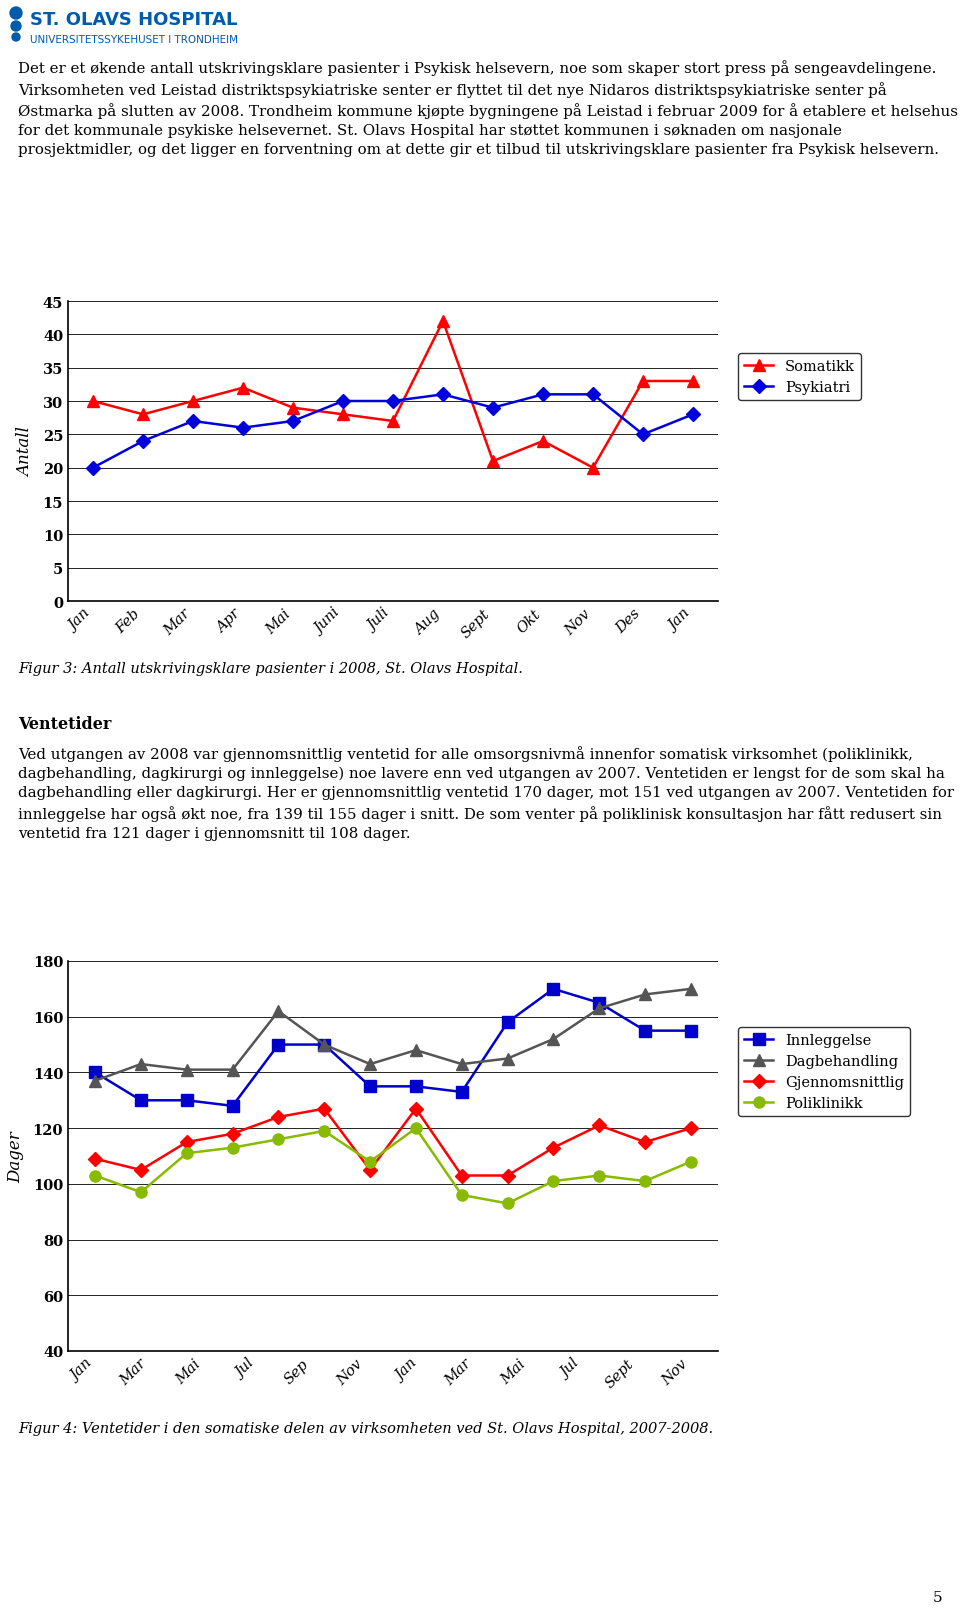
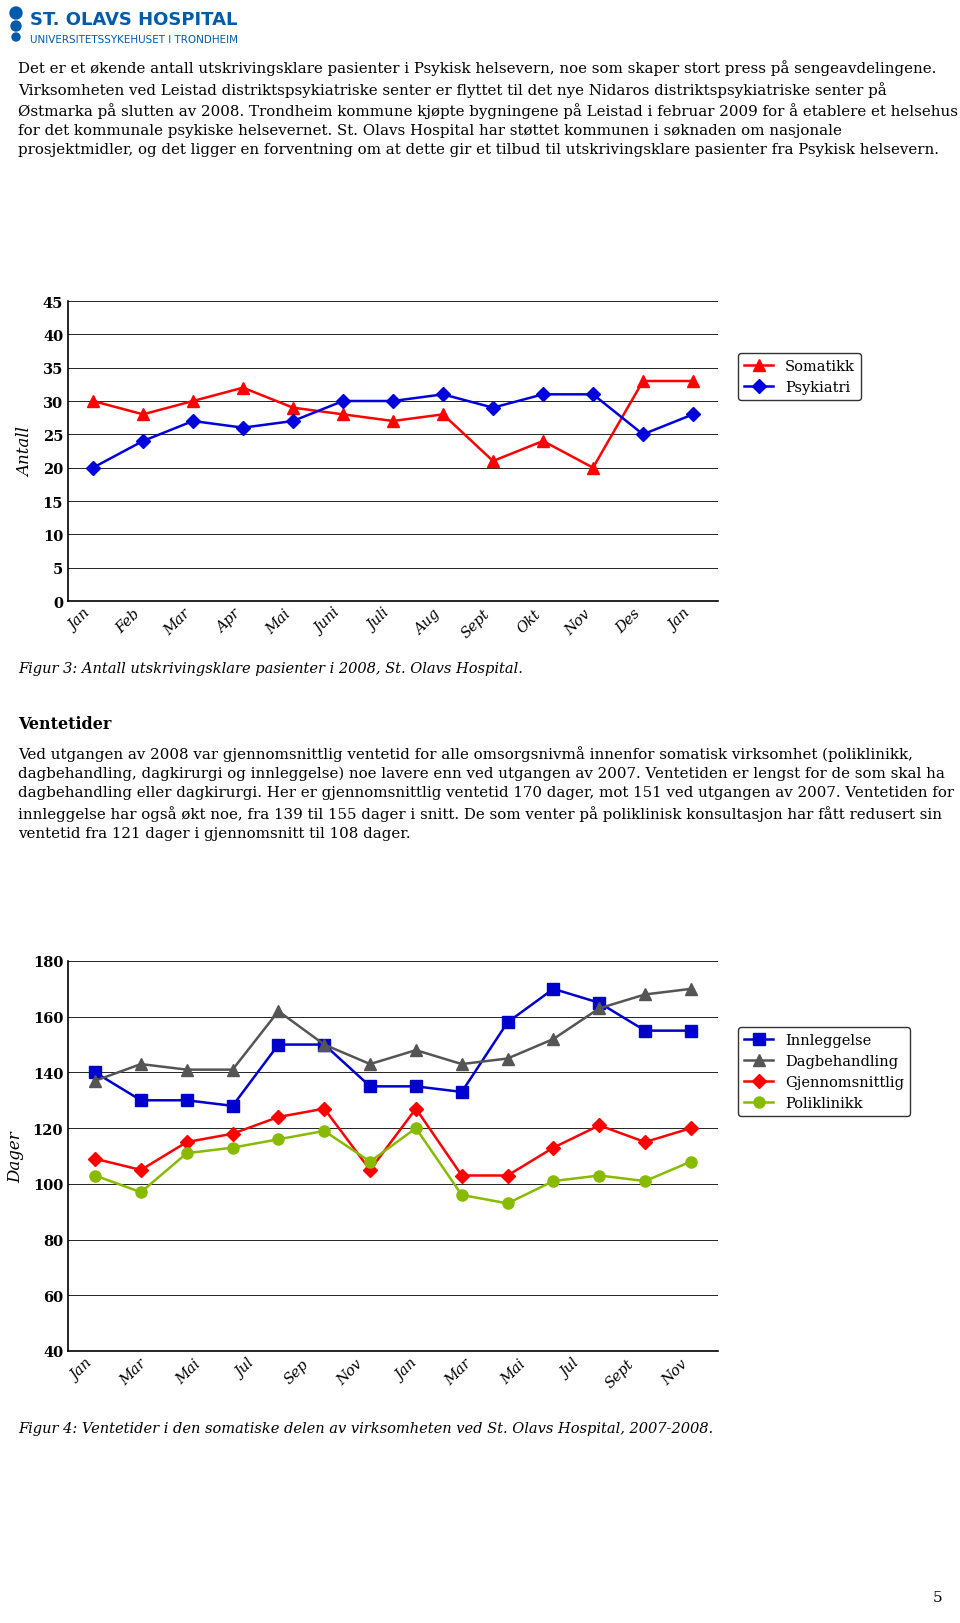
Somatikk/Aug: 42 -> 28
